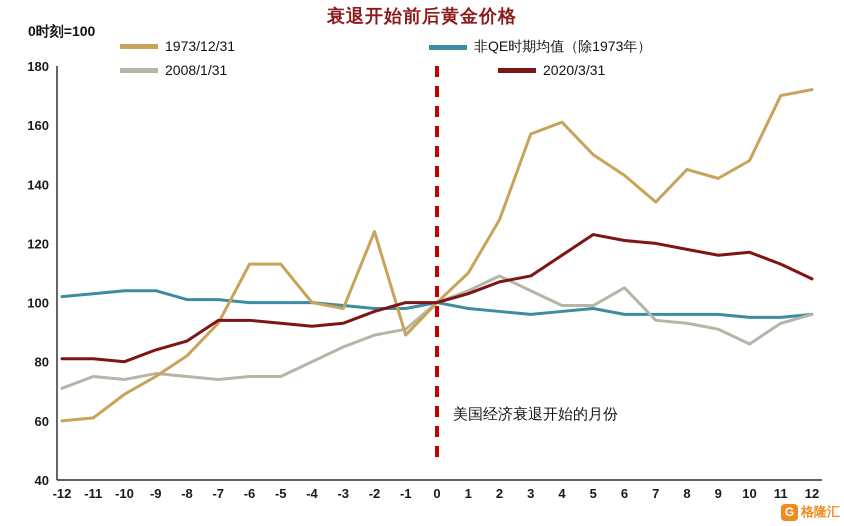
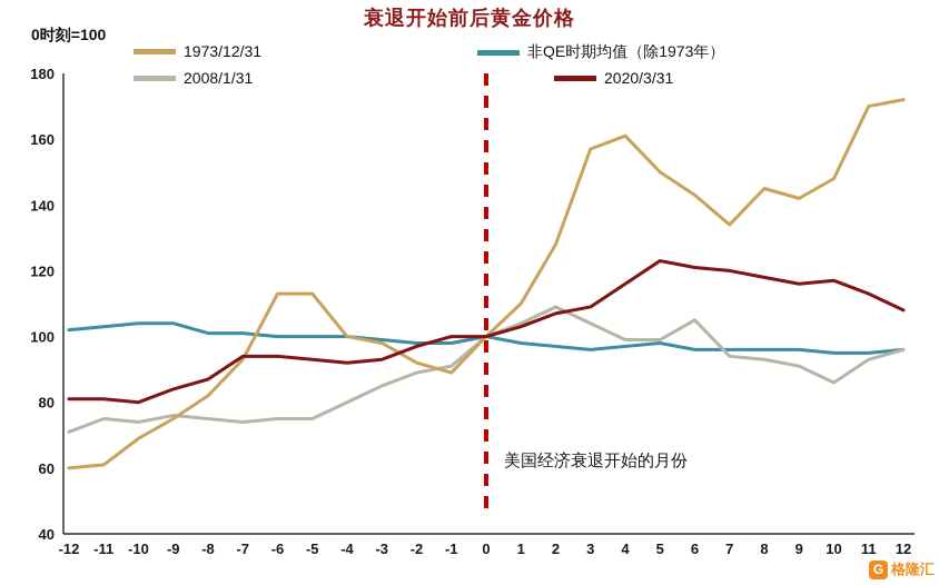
1973/12/31/-2: 124 -> 92
